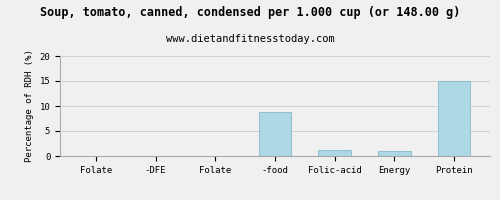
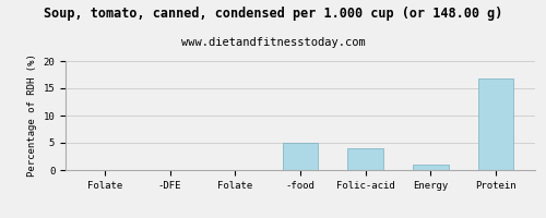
-food: 8.8 -> 5.0
Folic-acid: 1.2 -> 4.0
Protein: 15.0 -> 16.8
